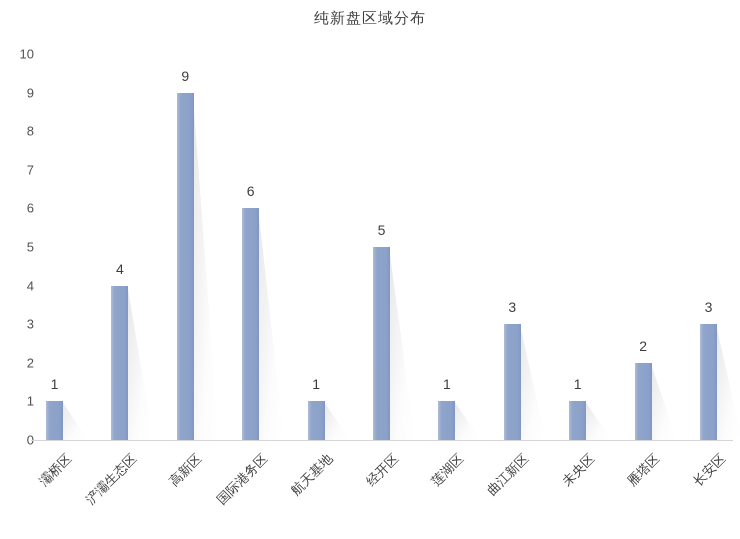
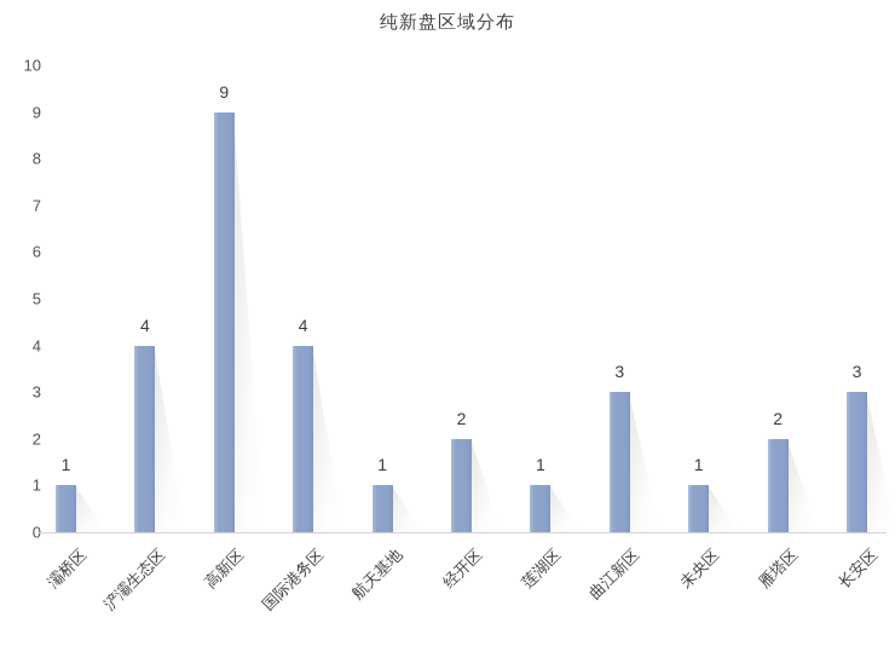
国际港务区: 6 -> 4
经开区: 5 -> 2
